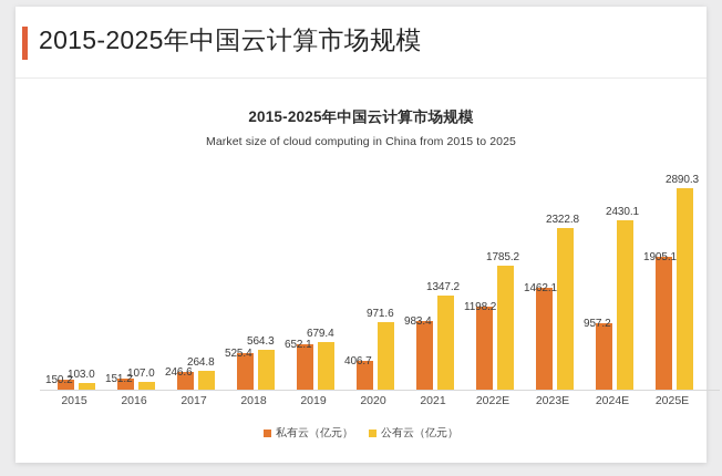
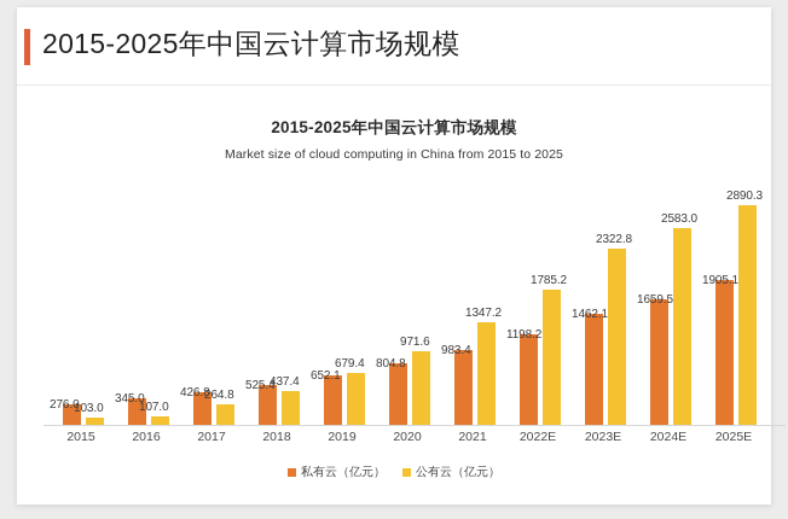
私有云（亿元）/2015: 150.2 -> 276.0
私有云（亿元）/2016: 151.2 -> 345.0
私有云（亿元）/2017: 246.6 -> 426.8
公有云（亿元）/2018: 564.3 -> 437.4
私有云（亿元）/2020: 406.7 -> 804.8
私有云（亿元）/2024E: 957.2 -> 1659.5
公有云（亿元）/2024E: 2430.1 -> 2583.0
